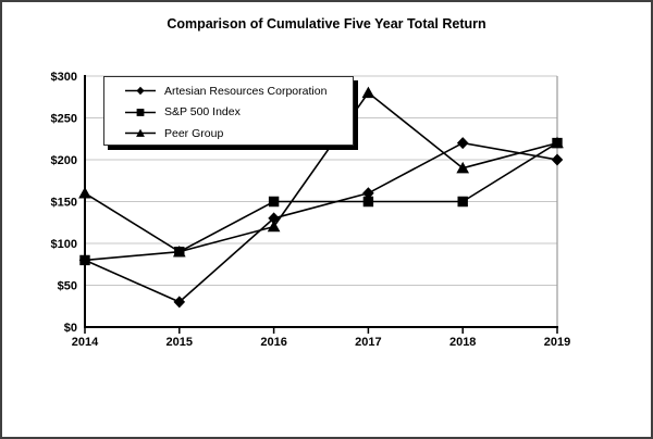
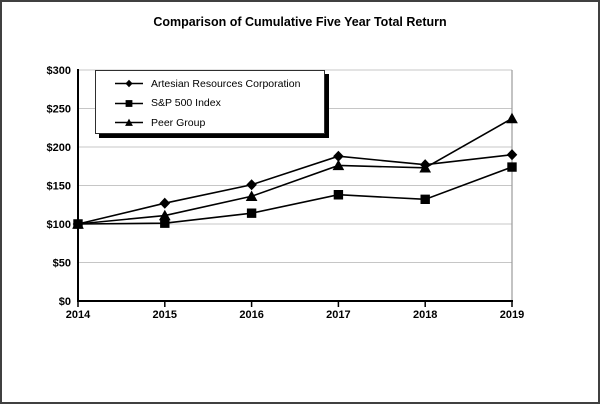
Artesian Resources Corporation/2014: $80 -> $100
S&P 500 Index/2014: $80 -> $100
Peer Group/2014: $160 -> $100
Artesian Resources Corporation/2015: $30 -> $130
S&P 500 Index/2015: $90 -> $100
Peer Group/2015: $90 -> $110
Artesian Resources Corporation/2016: $130 -> $150
S&P 500 Index/2016: $150 -> $110
Peer Group/2016: $120 -> $140
Artesian Resources Corporation/2017: $160 -> $190
S&P 500 Index/2017: $150 -> $140
Peer Group/2017: $280 -> $180
Artesian Resources Corporation/2018: $220 -> $180
S&P 500 Index/2018: $150 -> $130
Peer Group/2018: $190 -> $170
Artesian Resources Corporation/2019: $200 -> $190
S&P 500 Index/2019: $220 -> $170
Peer Group/2019: $220 -> $240
